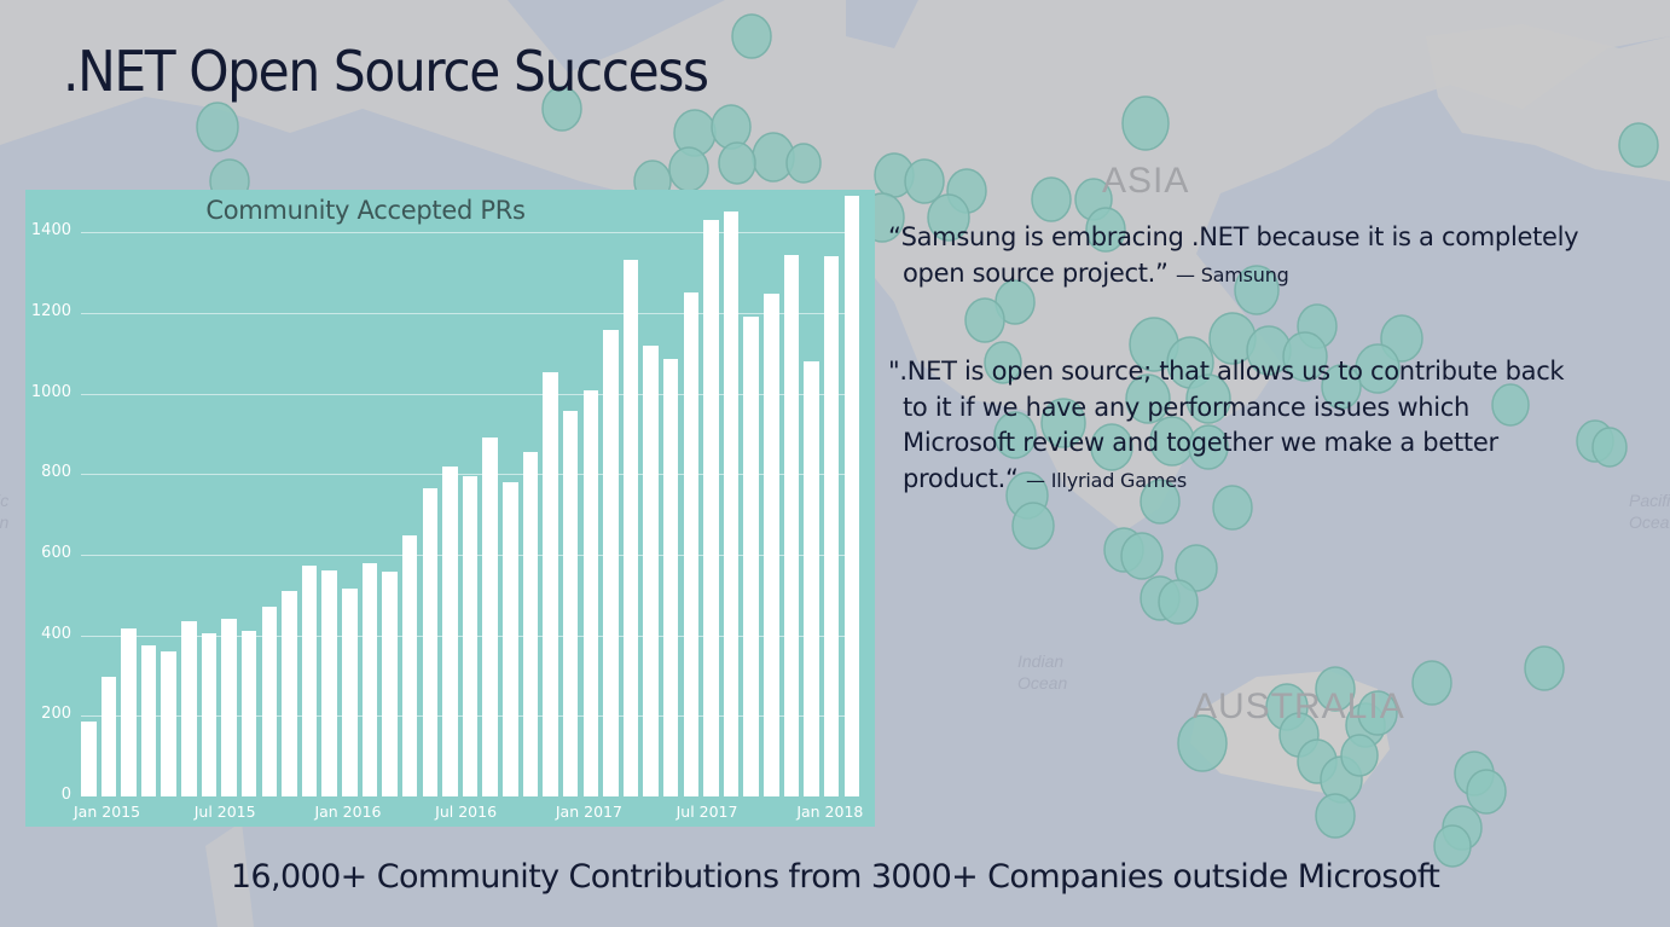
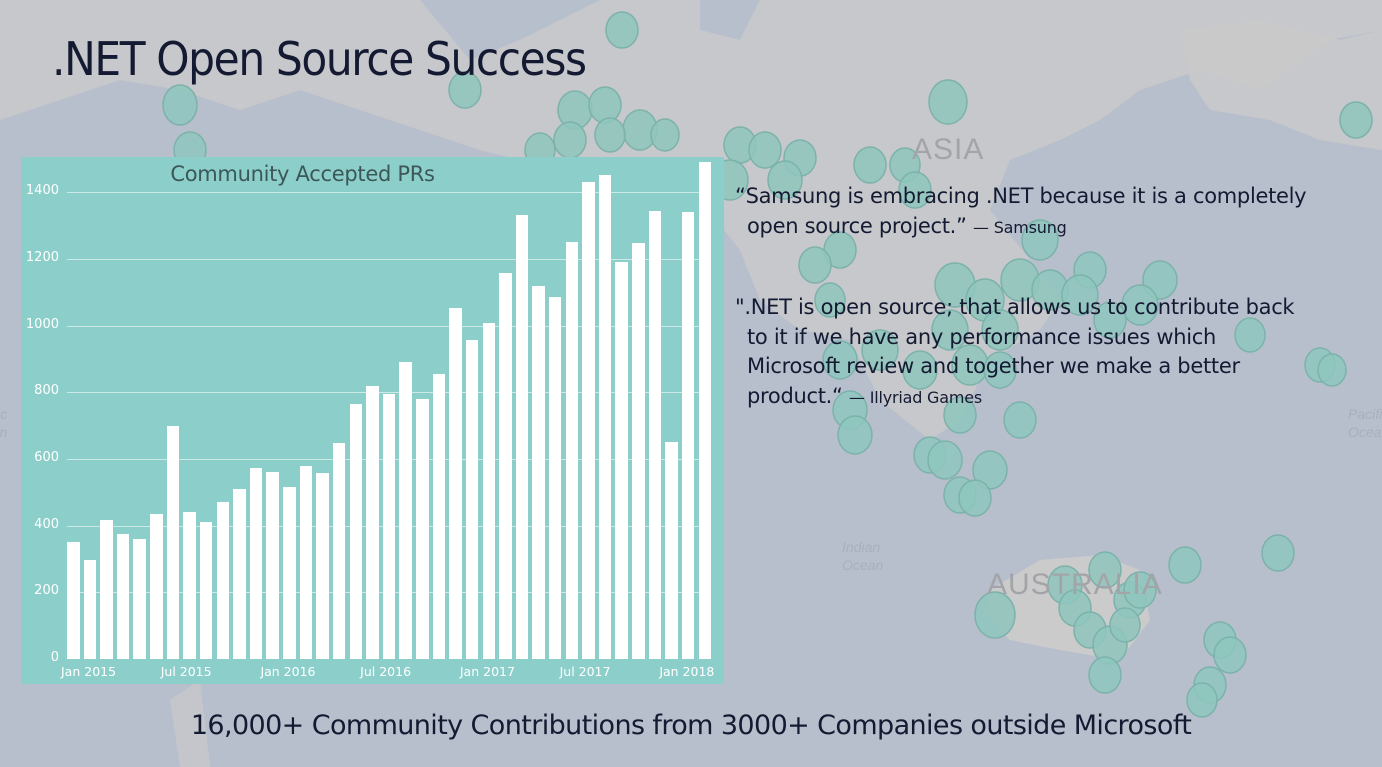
Jan 2015: 190 -> 350
Jul 2015: 410 -> 700
Jan 2018: 1080 -> 650
